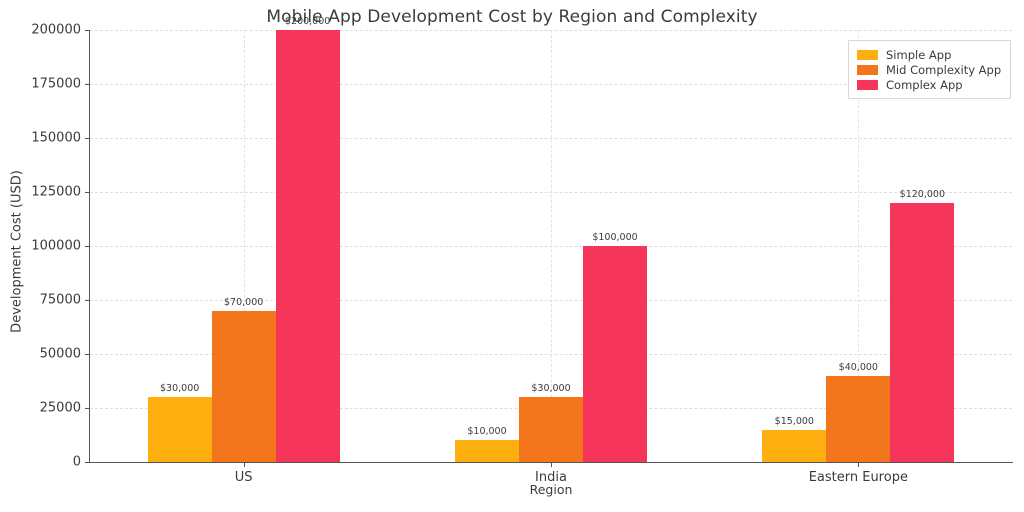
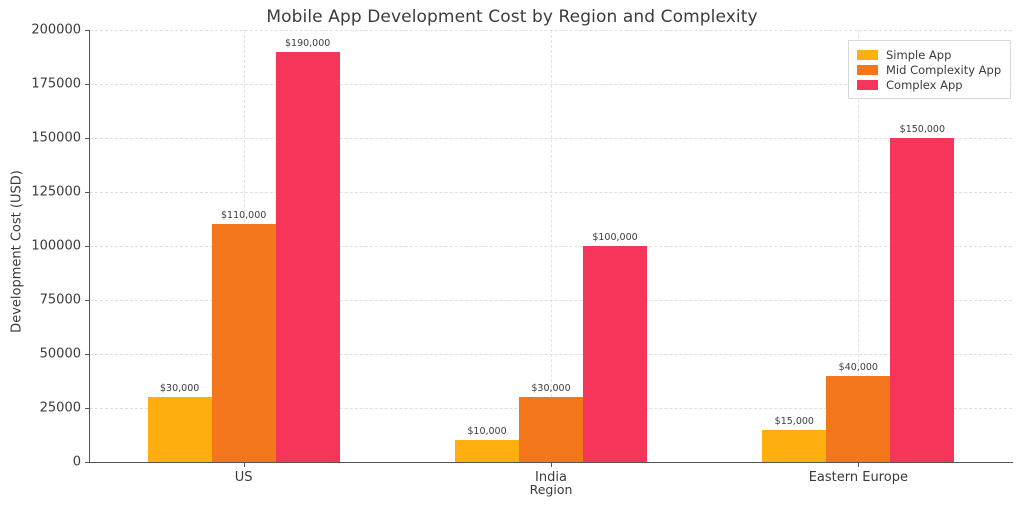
Mid Complexity App/US: $70,000 -> $110,000
Complex App/US: $200,000 -> $190,000
Complex App/Eastern Europe: $120,000 -> $150,000
